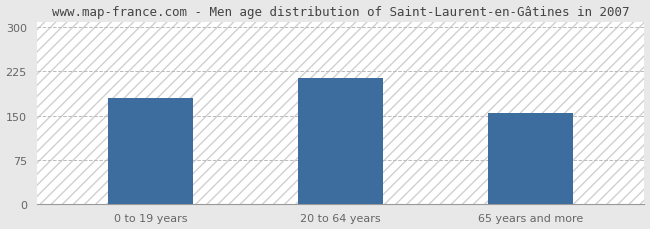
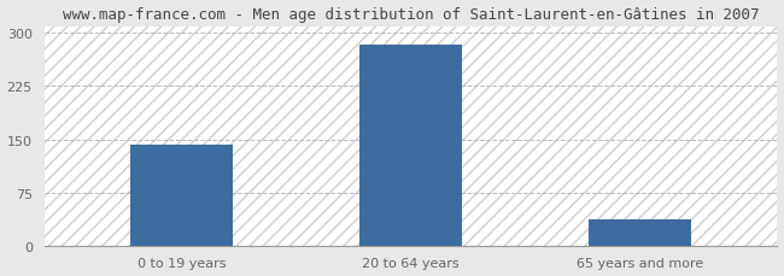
0 to 19 years: 180 -> 142
20 to 64 years: 214 -> 283
65 years and more: 154 -> 37
